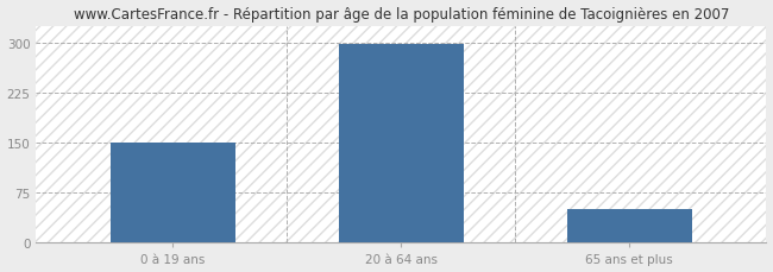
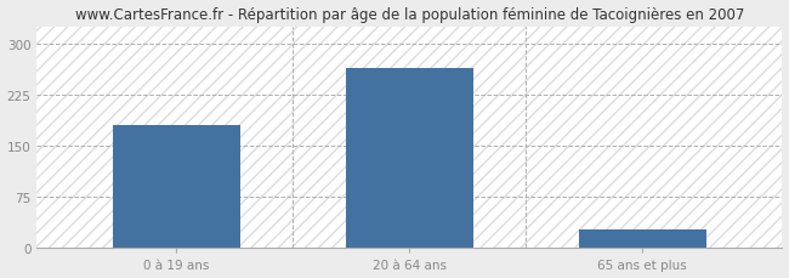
0 à 19 ans: 150 -> 180
20 à 64 ans: 298 -> 264
65 ans et plus: 50 -> 28
